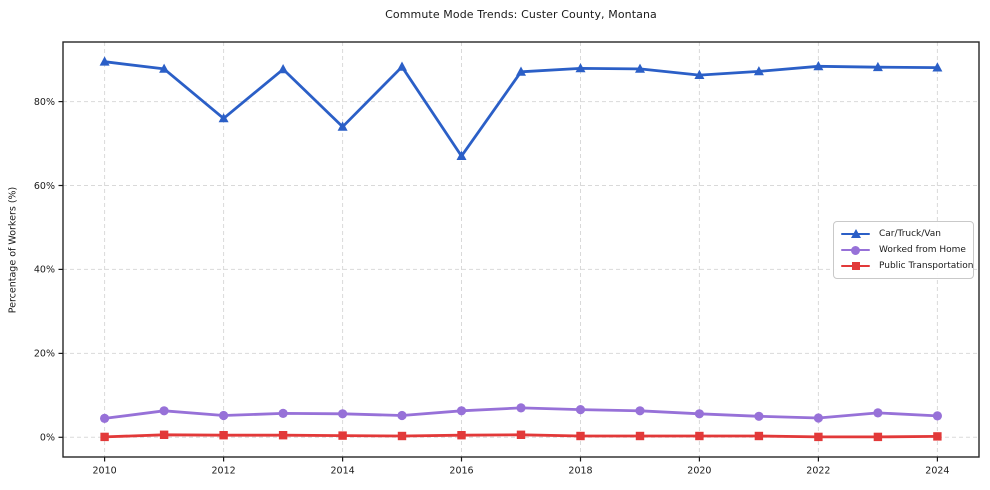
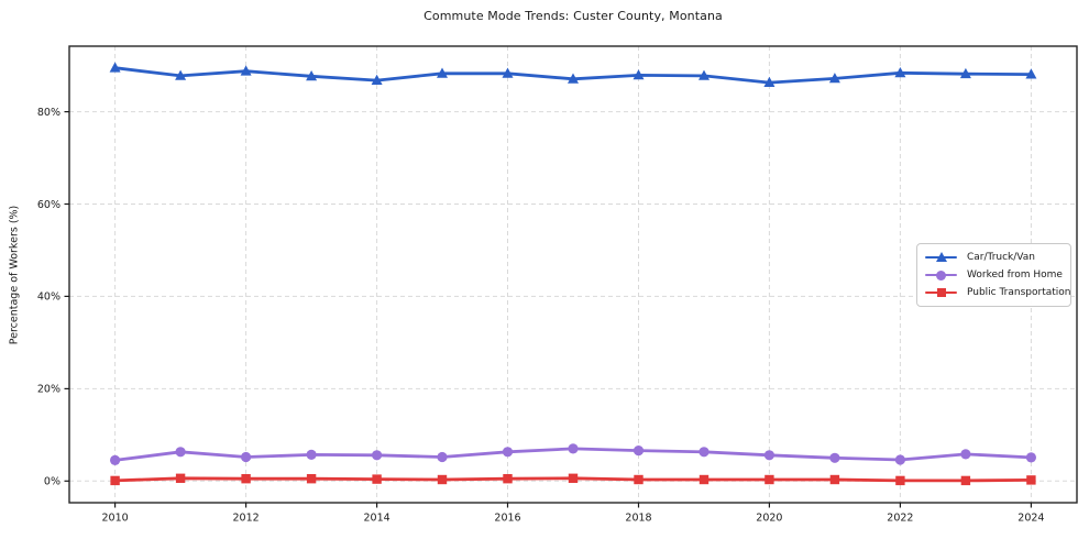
Car/Truck/Van/2012: 76% -> 89%
Car/Truck/Van/2014: 74% -> 87%
Car/Truck/Van/2016: 67% -> 88%
